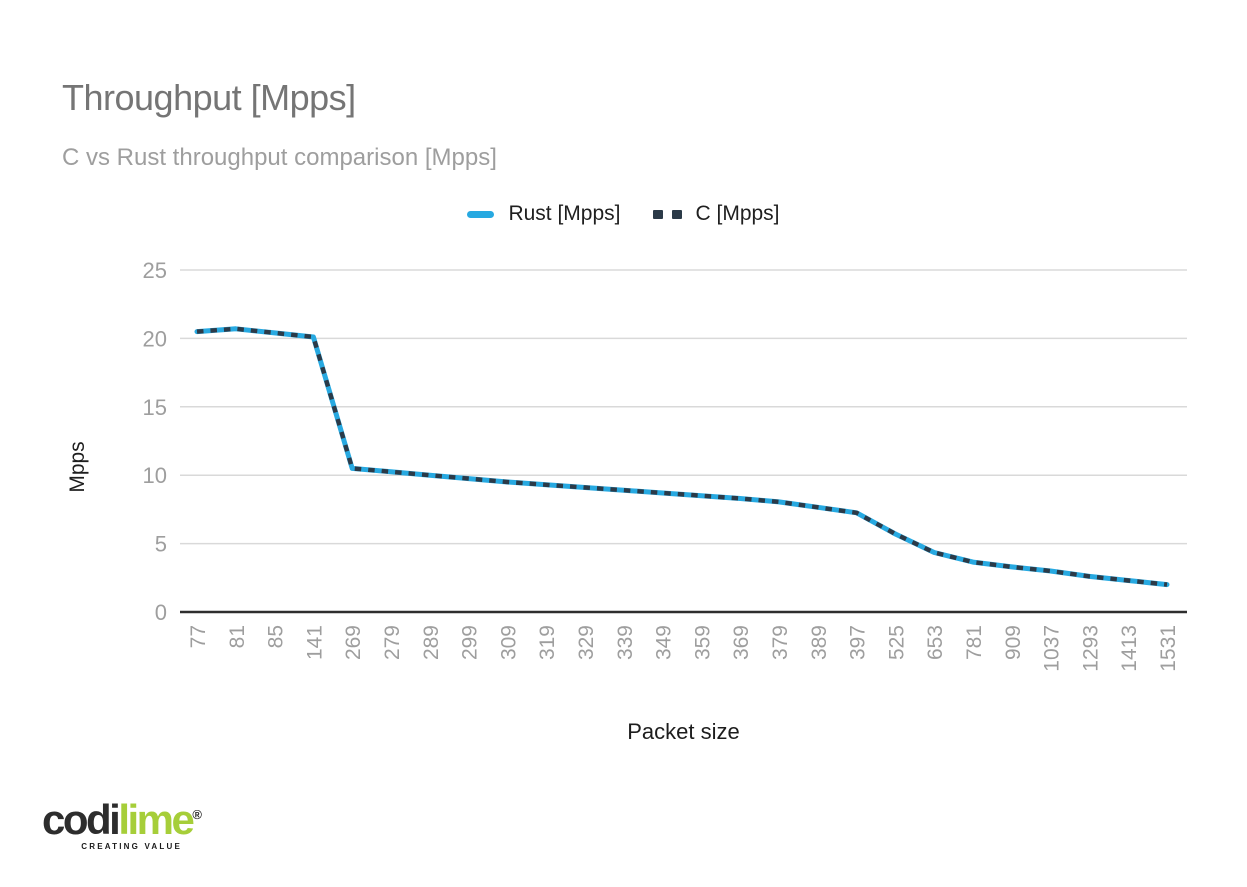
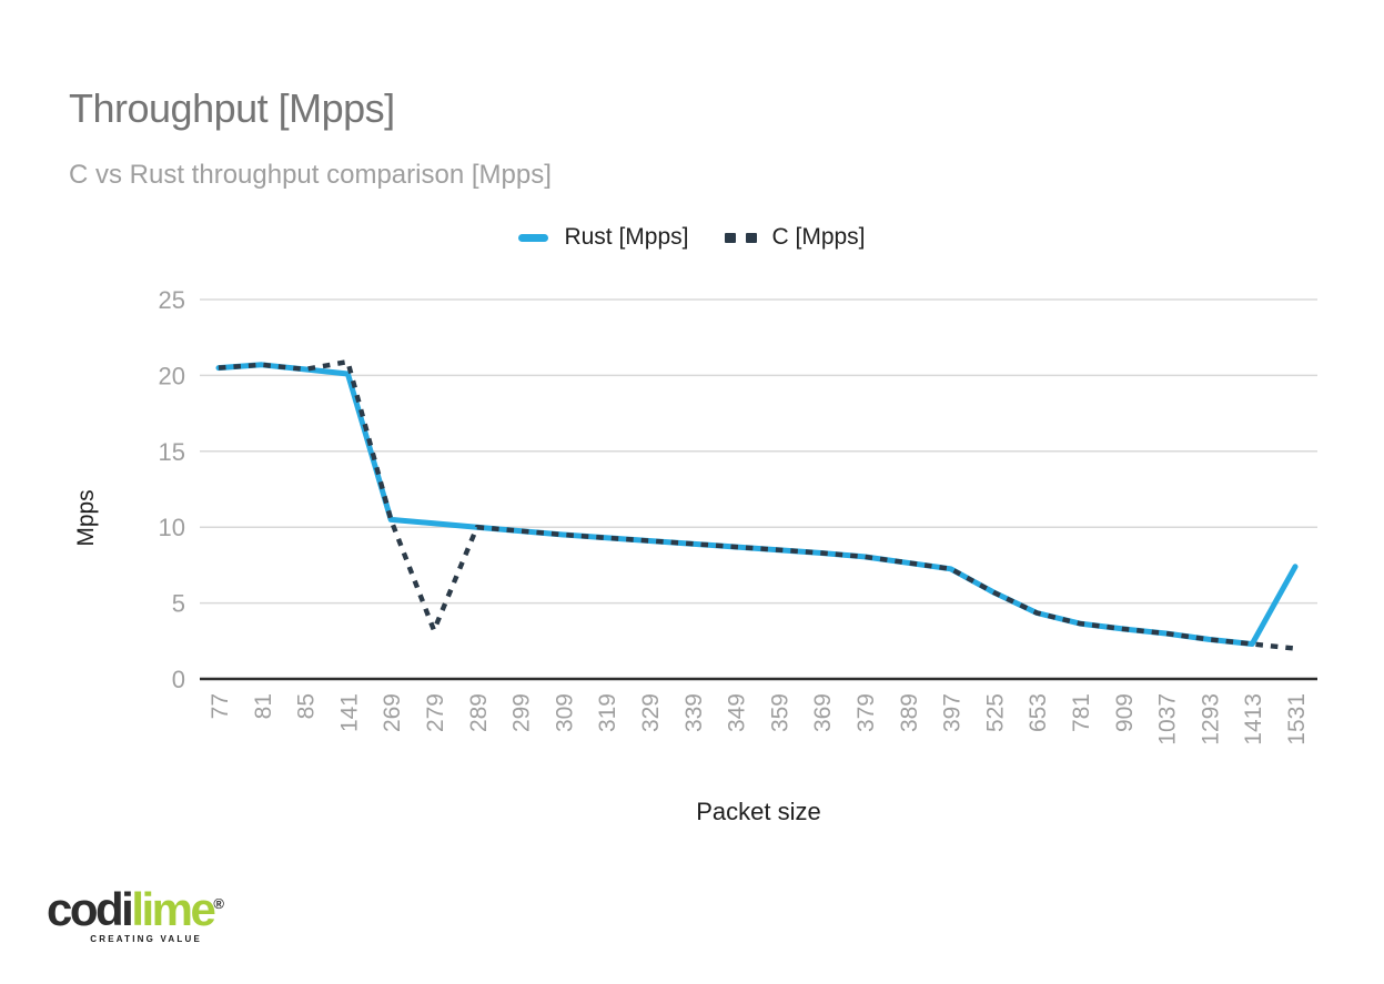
C [Mpps]/141: 20.1 -> 20.9
C [Mpps]/279: 10.2 -> 3.2
Rust [Mpps]/1531: 2.0 -> 7.4
